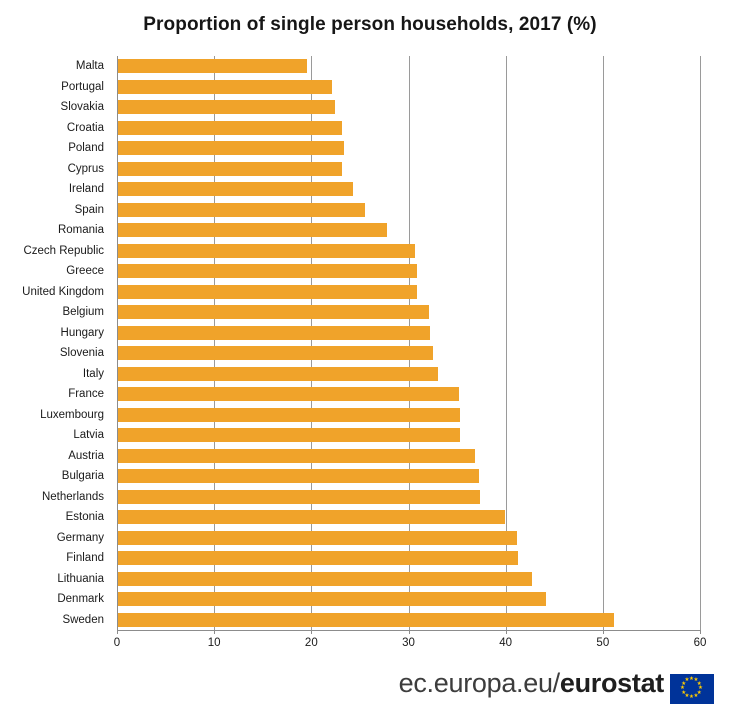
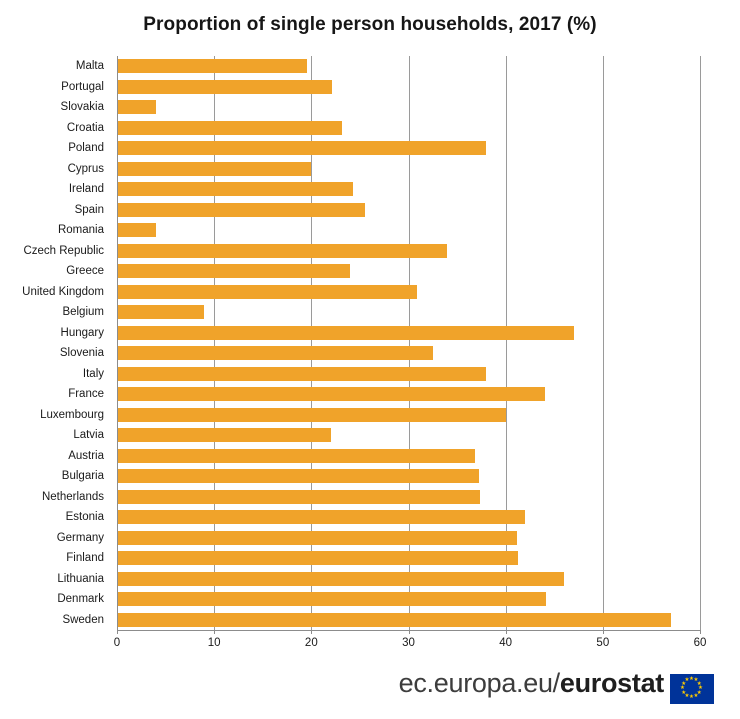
Slovakia: 22 -> 4
Poland: 23 -> 38
Cyprus: 23 -> 20
Romania: 28 -> 4
Czech Republic: 31 -> 34
Greece: 31 -> 24
Belgium: 32 -> 9
Hungary: 32 -> 47
Italy: 33 -> 38
France: 35 -> 44
Luxembourg: 35 -> 40
Latvia: 35 -> 22
Estonia: 40 -> 42
Lithuania: 43 -> 46
Sweden: 51 -> 57
